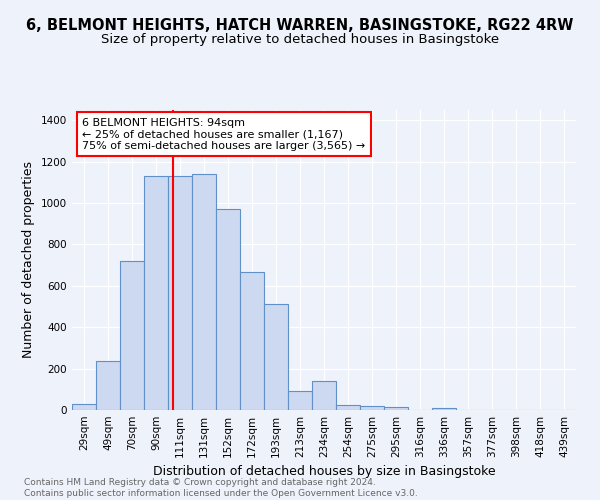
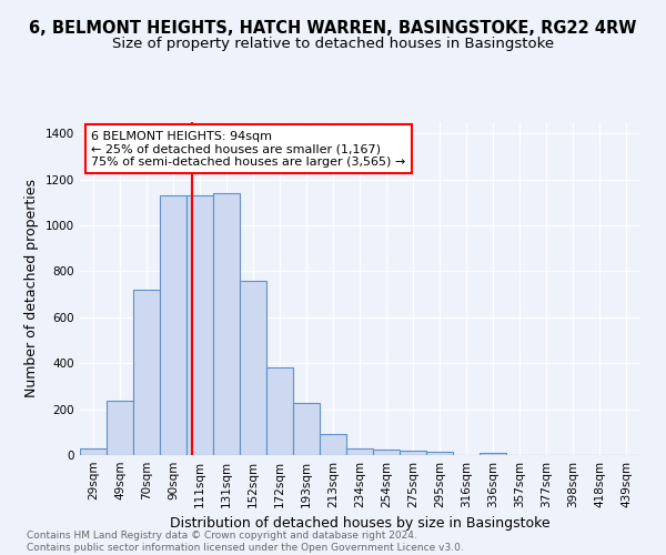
152sqm: 970 -> 760
172sqm: 665 -> 380
193sqm: 510 -> 225
234sqm: 140 -> 28
